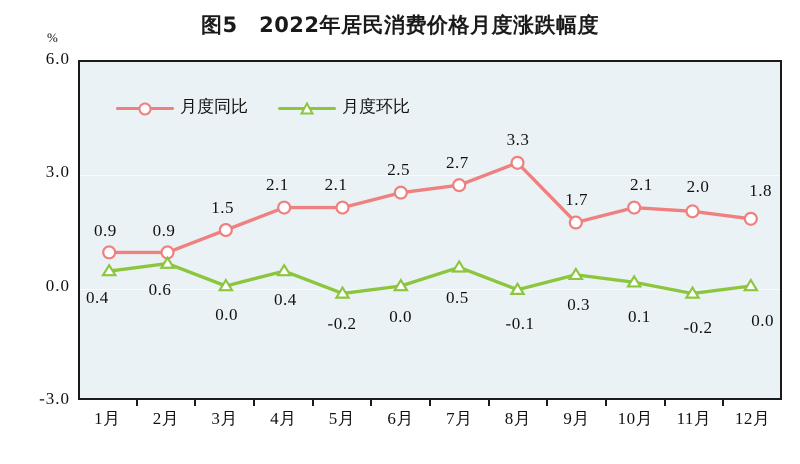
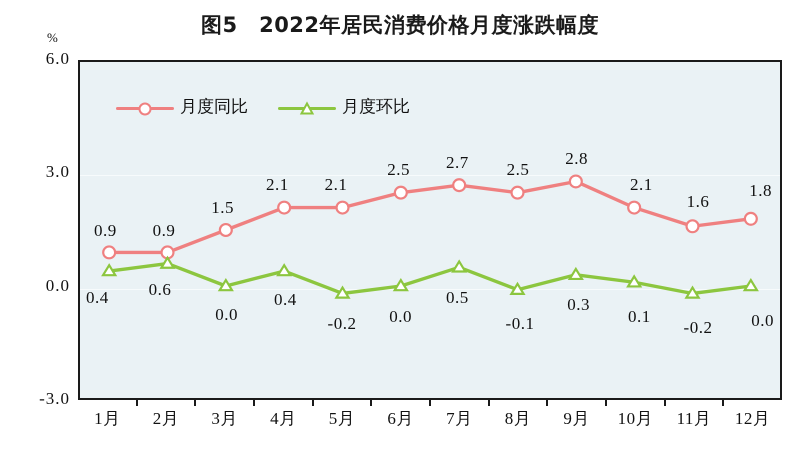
月度同比/8月: 3.3 -> 2.5
月度同比/9月: 1.7 -> 2.8
月度同比/11月: 2.0 -> 1.6
